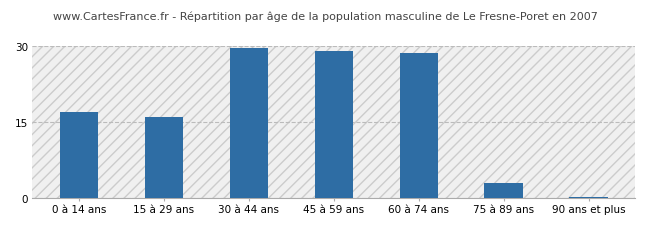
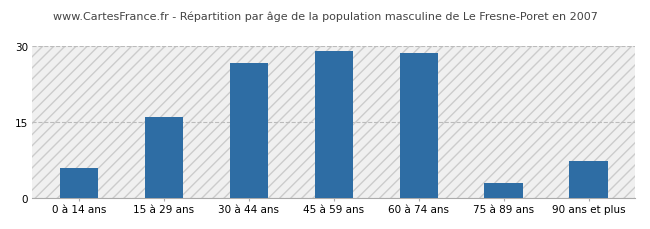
0 à 14 ans: 17.0 -> 6.0
30 à 44 ans: 29.5 -> 26.6
90 ans et plus: 0.3 -> 7.4
